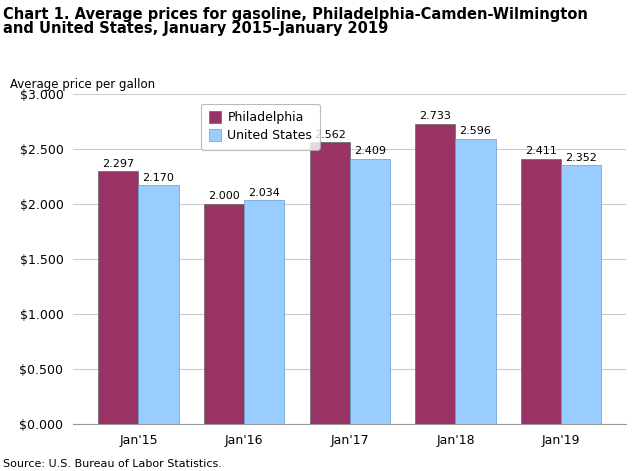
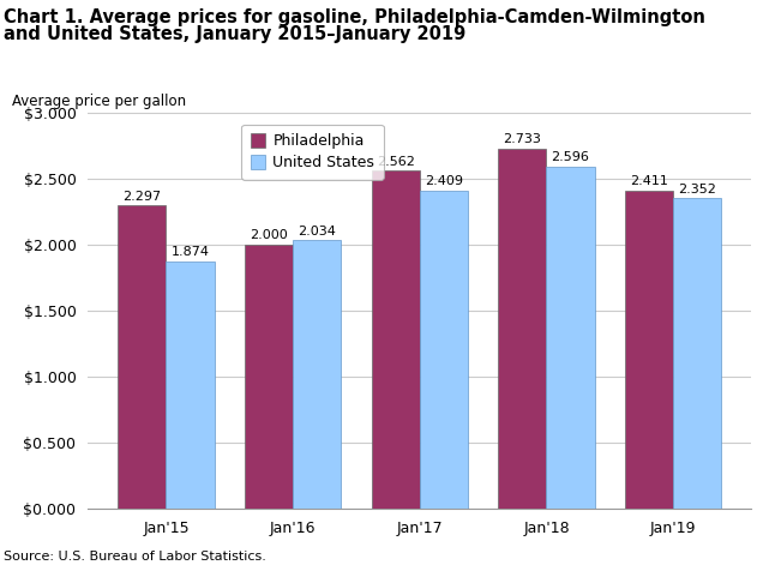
United States/Jan'15: 2.170 -> 1.874
